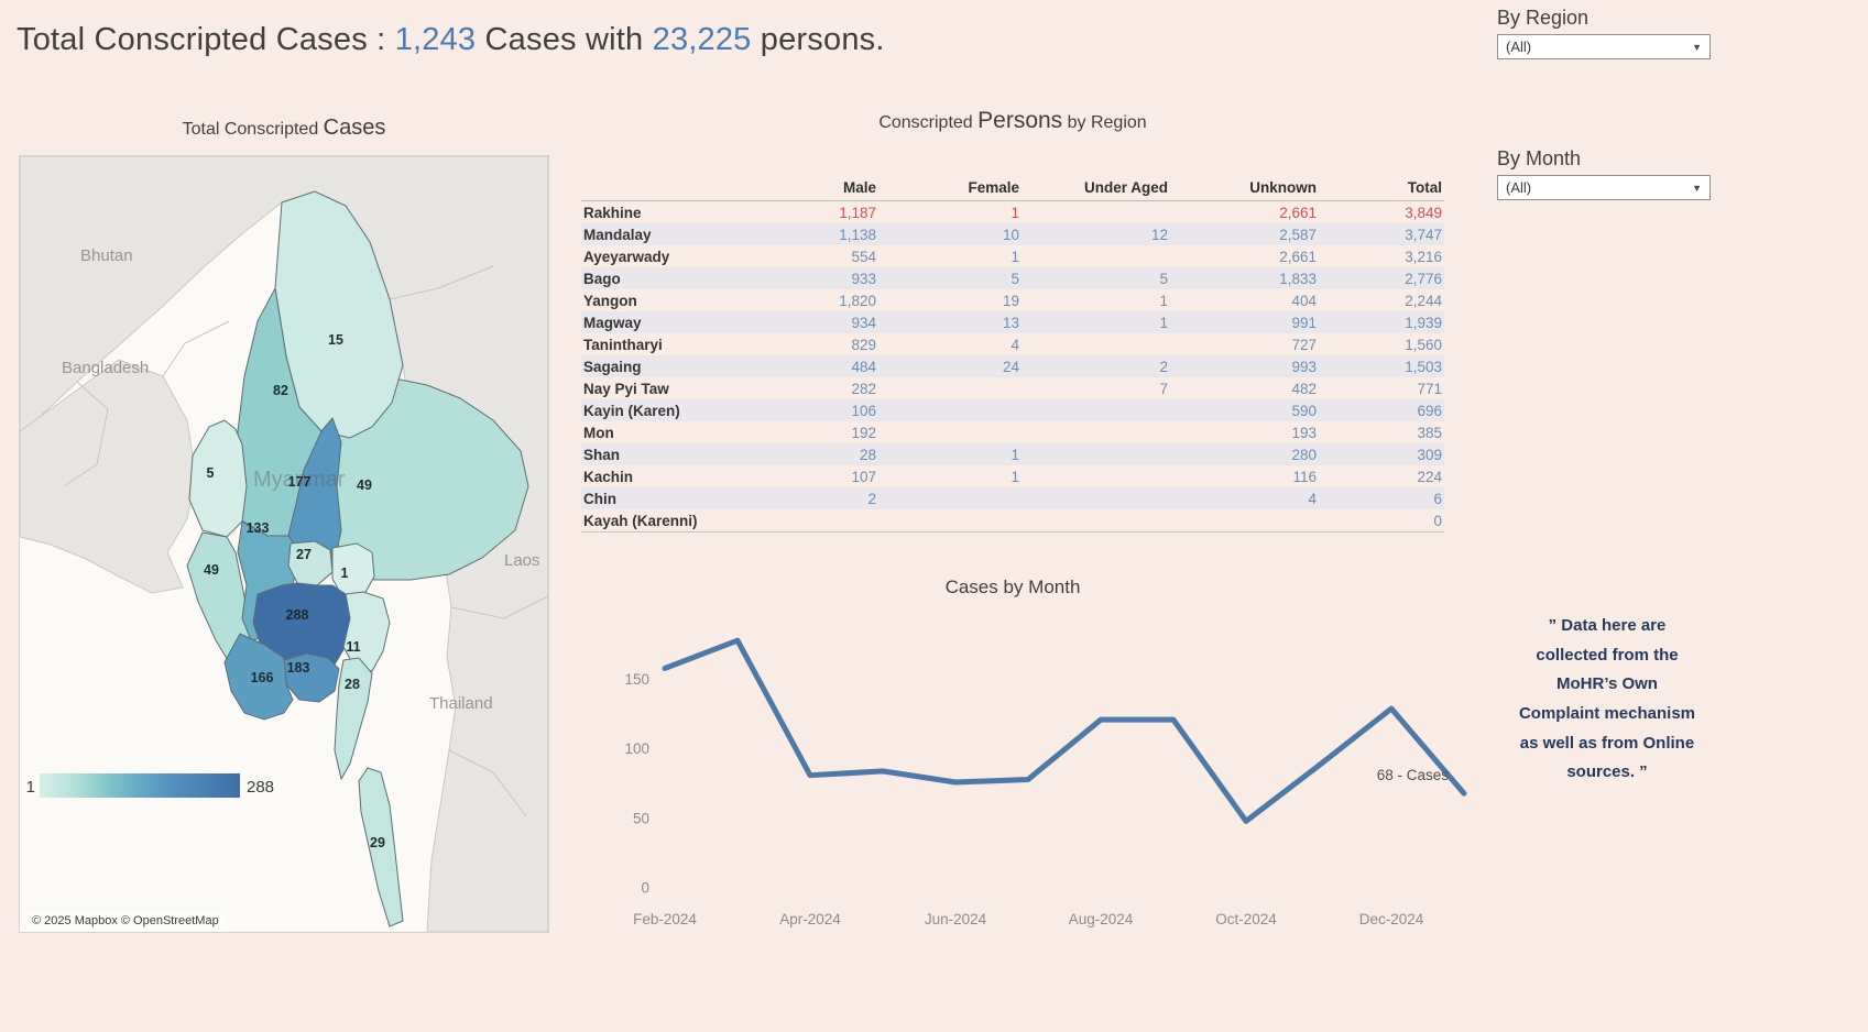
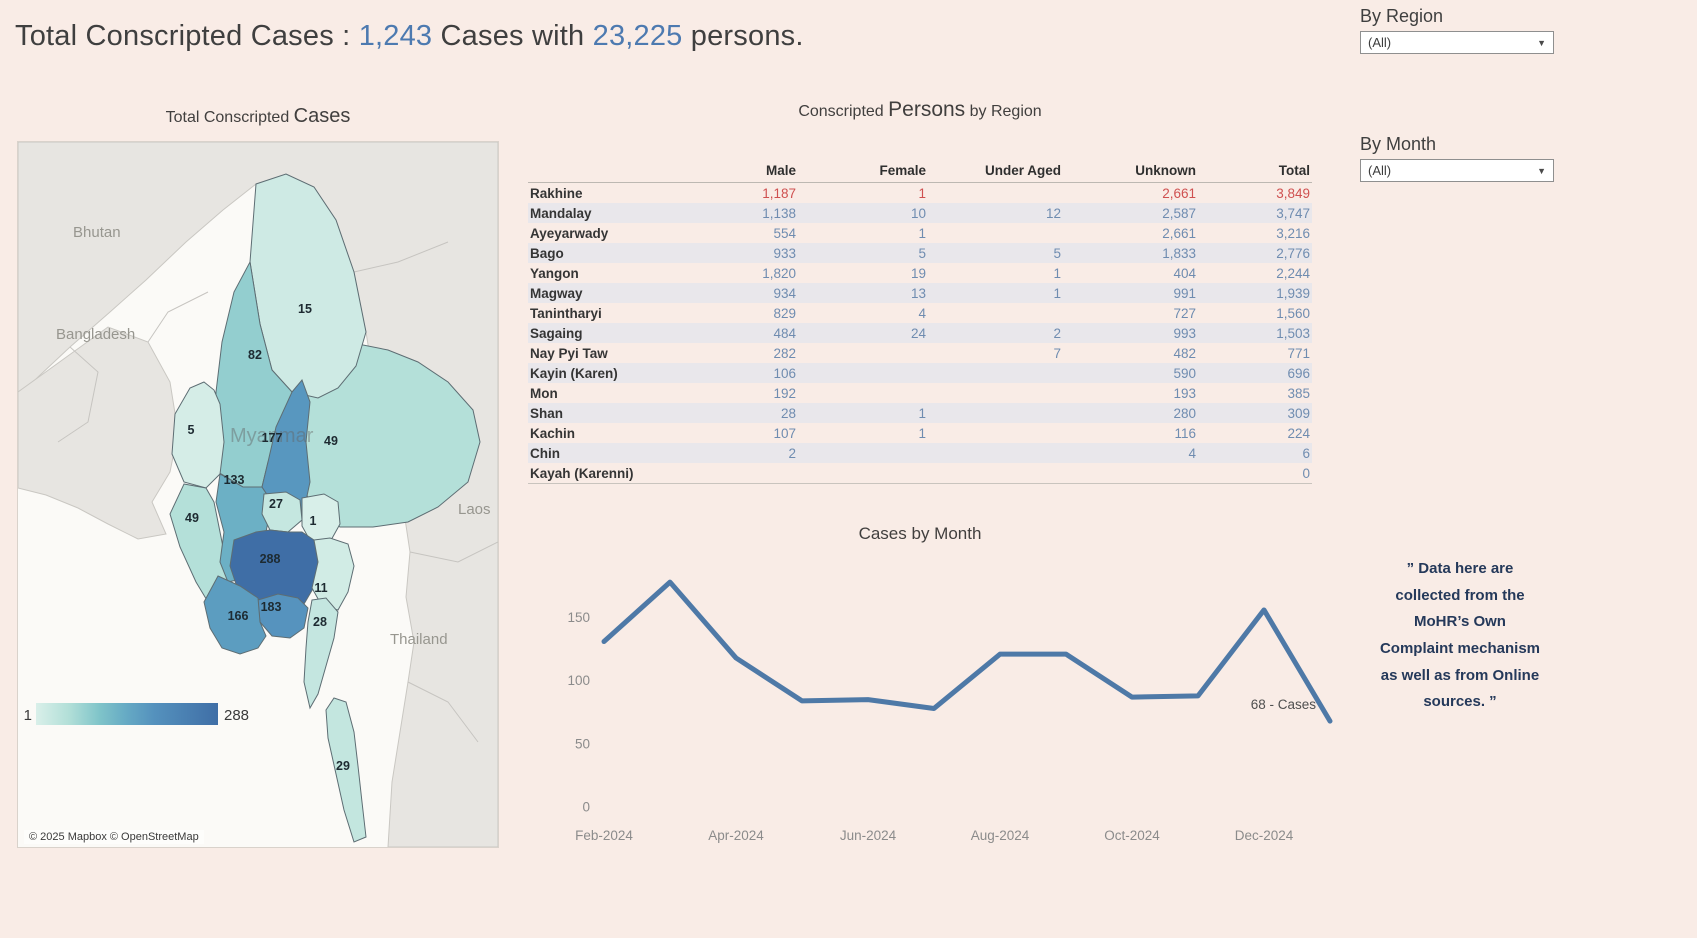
Feb-2024: 158 -> 131
Apr-2024: 81 -> 118
Jun-2024: 76 -> 85
Oct-2024: 48 -> 87
Dec-2024: 129 -> 156
